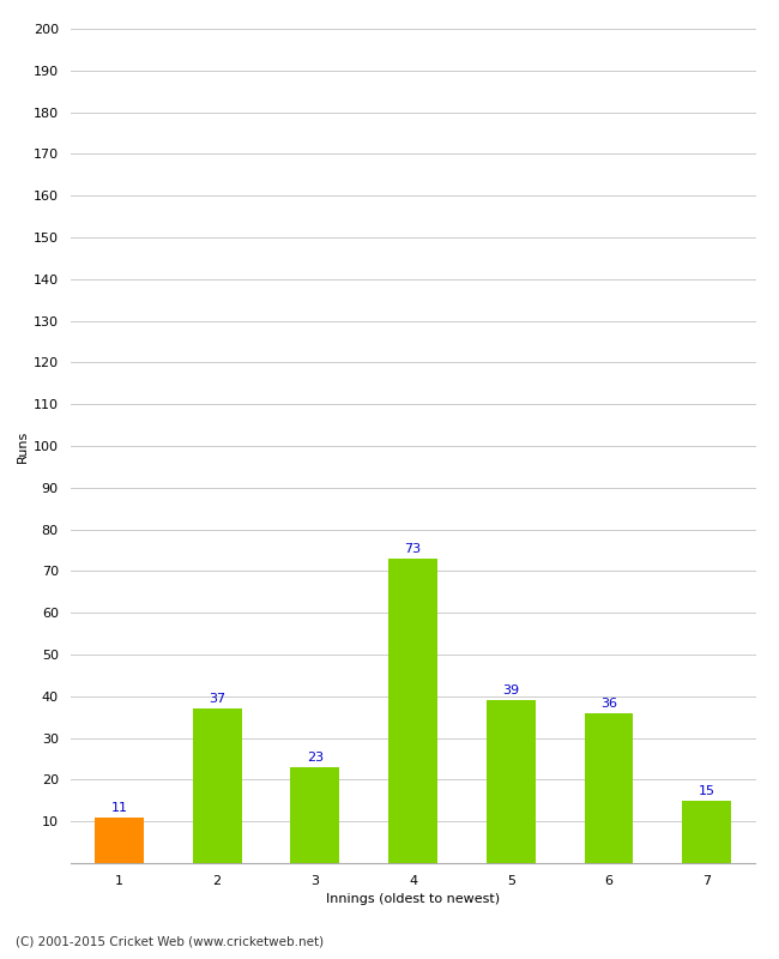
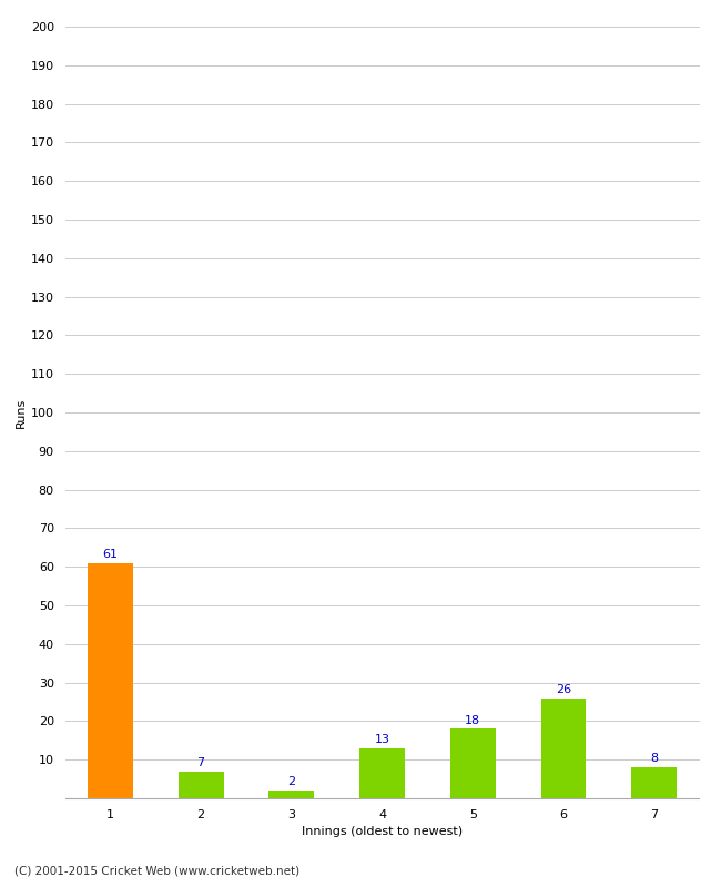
1: 11 -> 61
2: 37 -> 7
3: 23 -> 2
4: 73 -> 13
5: 39 -> 18
6: 36 -> 26
7: 15 -> 8
